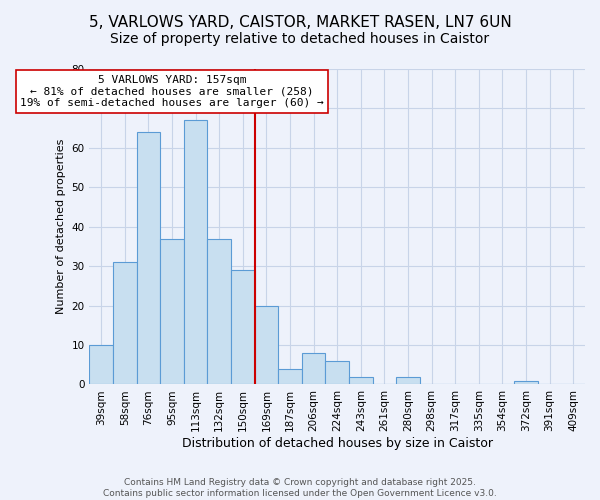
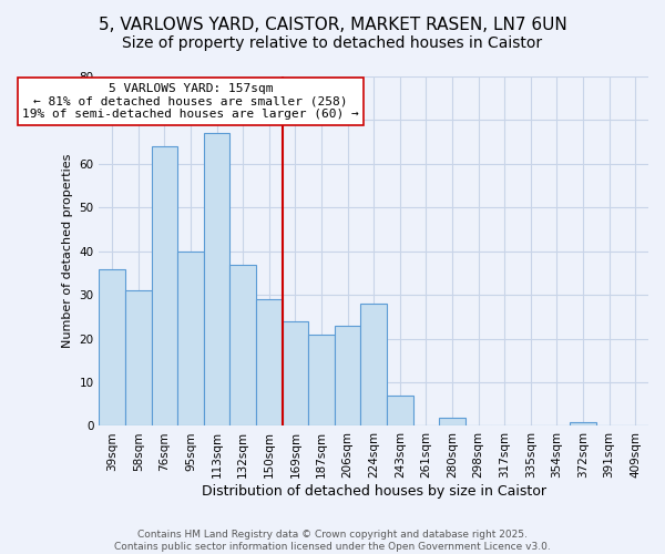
39sqm: 10 -> 36
95sqm: 37 -> 40
169sqm: 20 -> 24
187sqm: 4 -> 21
206sqm: 8 -> 23
224sqm: 6 -> 28
243sqm: 2 -> 7
